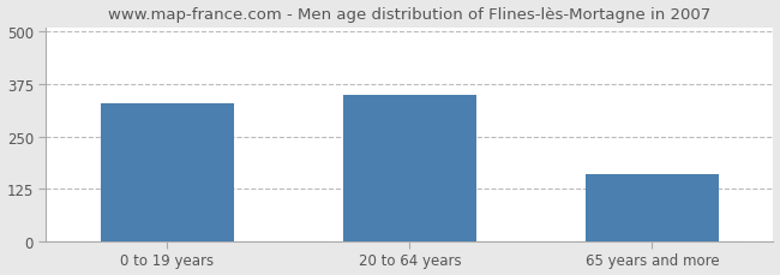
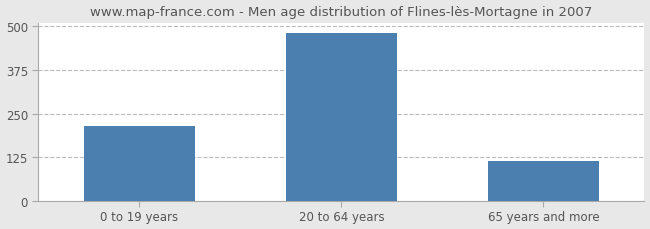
0 to 19 years: 330 -> 215
20 to 64 years: 350 -> 480
65 years and more: 160 -> 115
